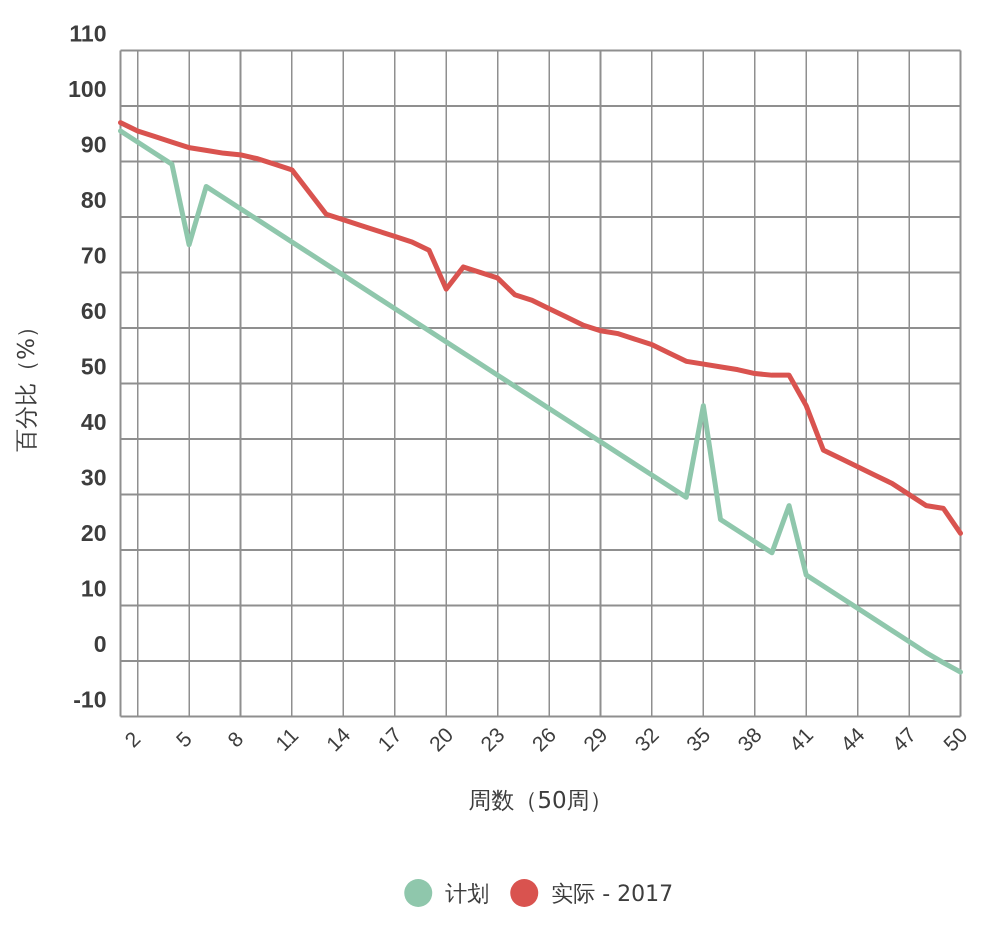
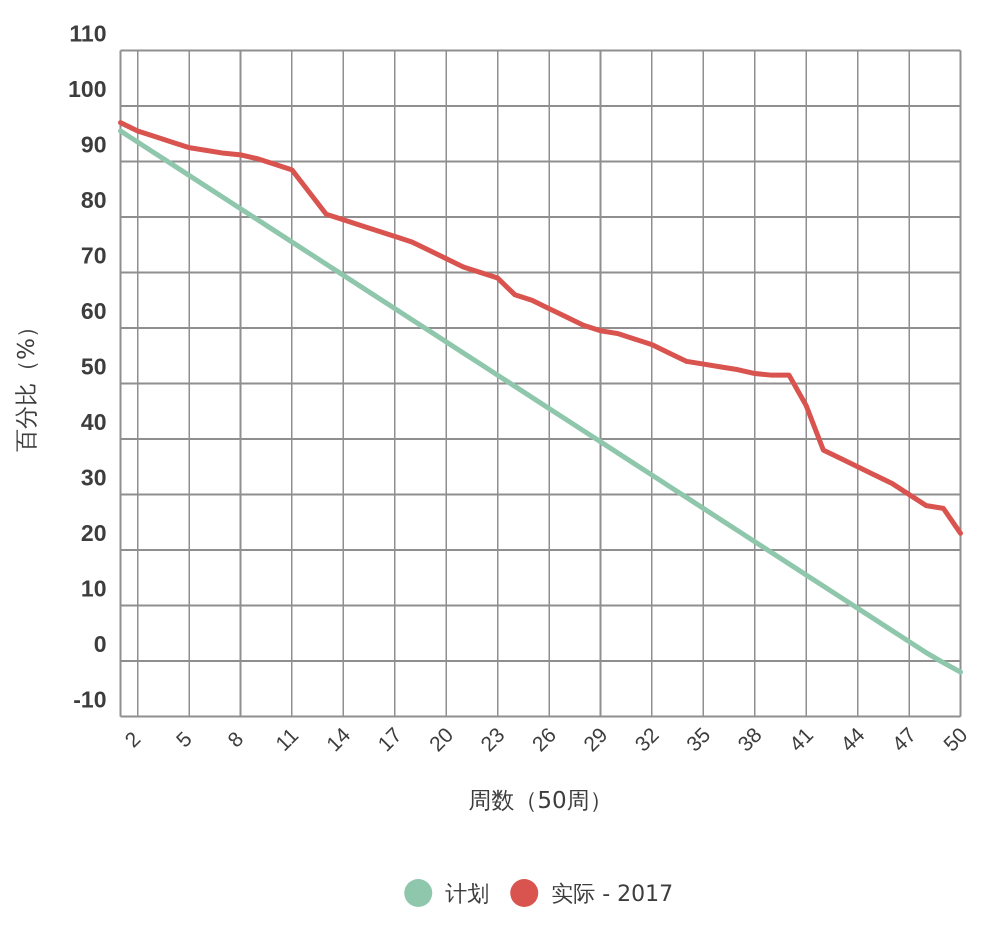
计划/5: 75 -> 88
实际 - 2017/20: 67 -> 72
计划/35: 46 -> 28
计划/40: 28 -> 18
